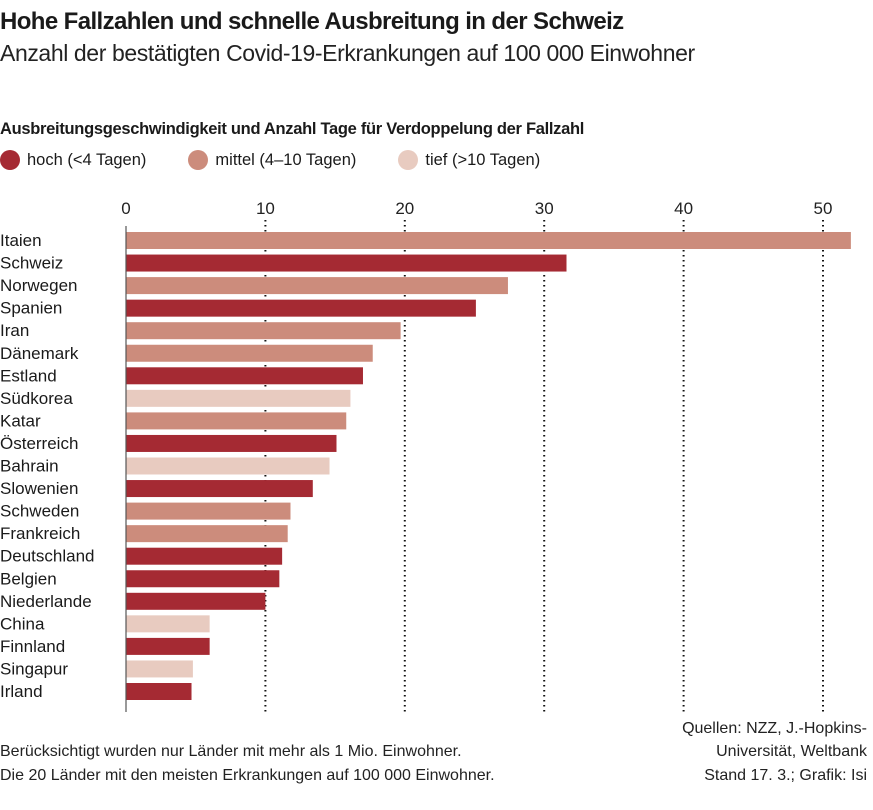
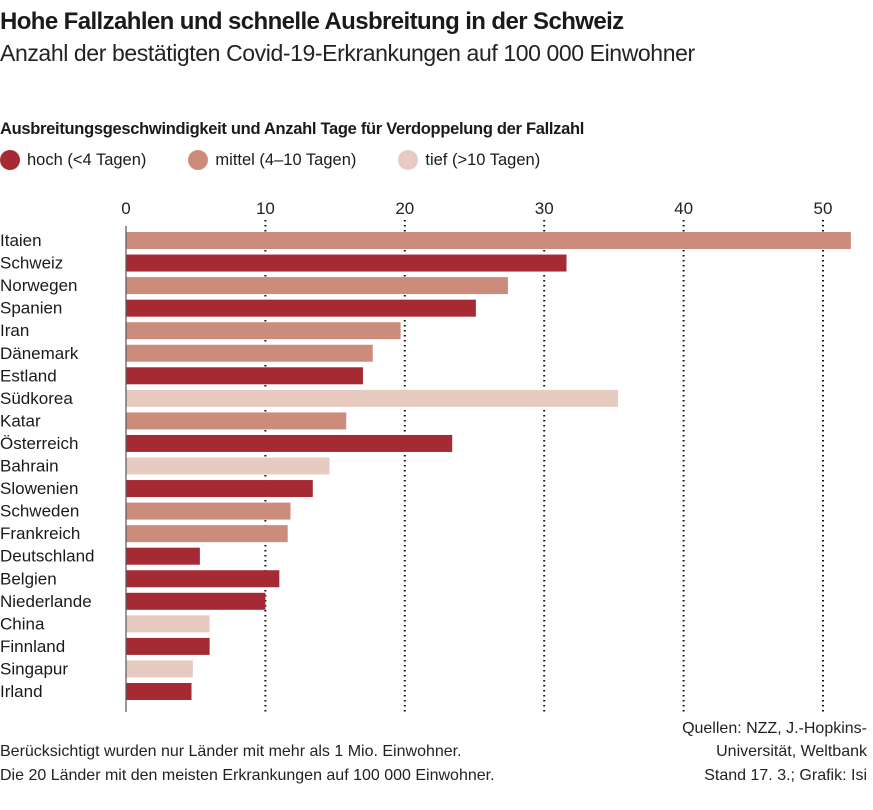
Südkorea: 16.1 -> 35.3
Österreich: 15.1 -> 23.4
Deutschland: 11.2 -> 5.3
